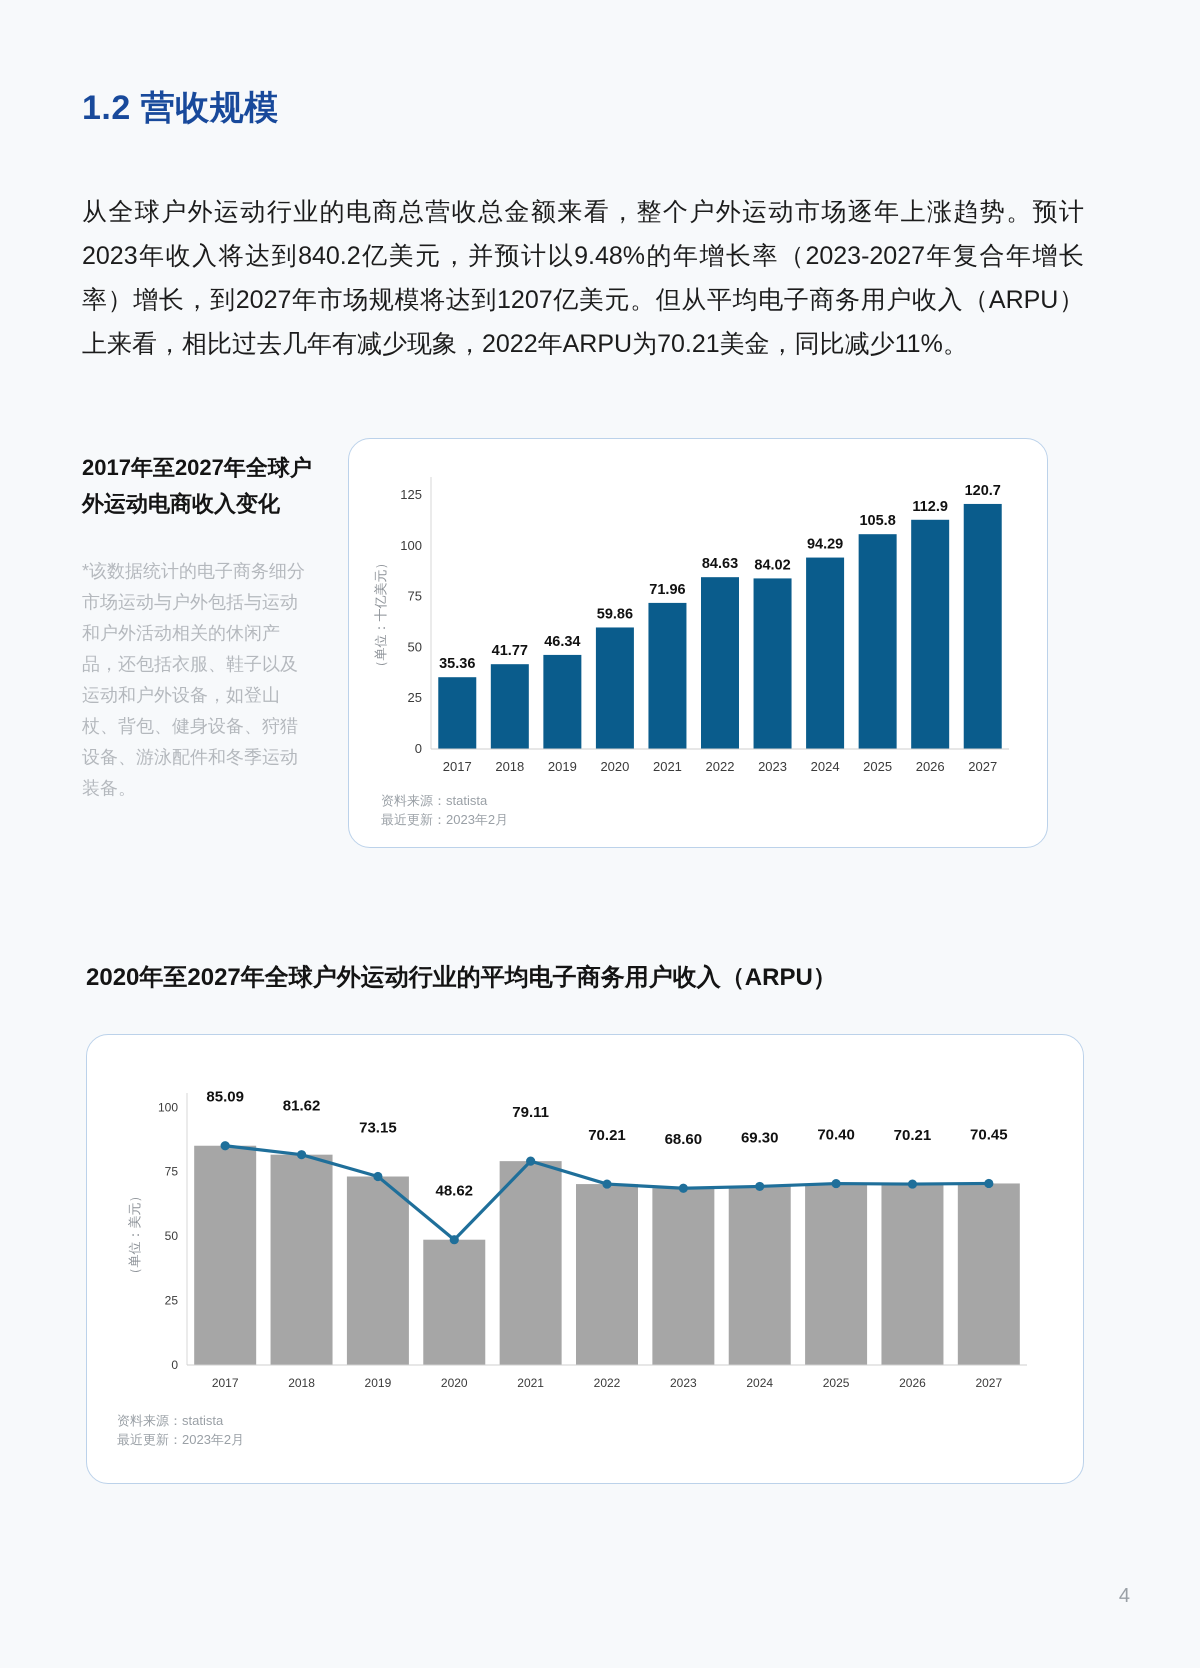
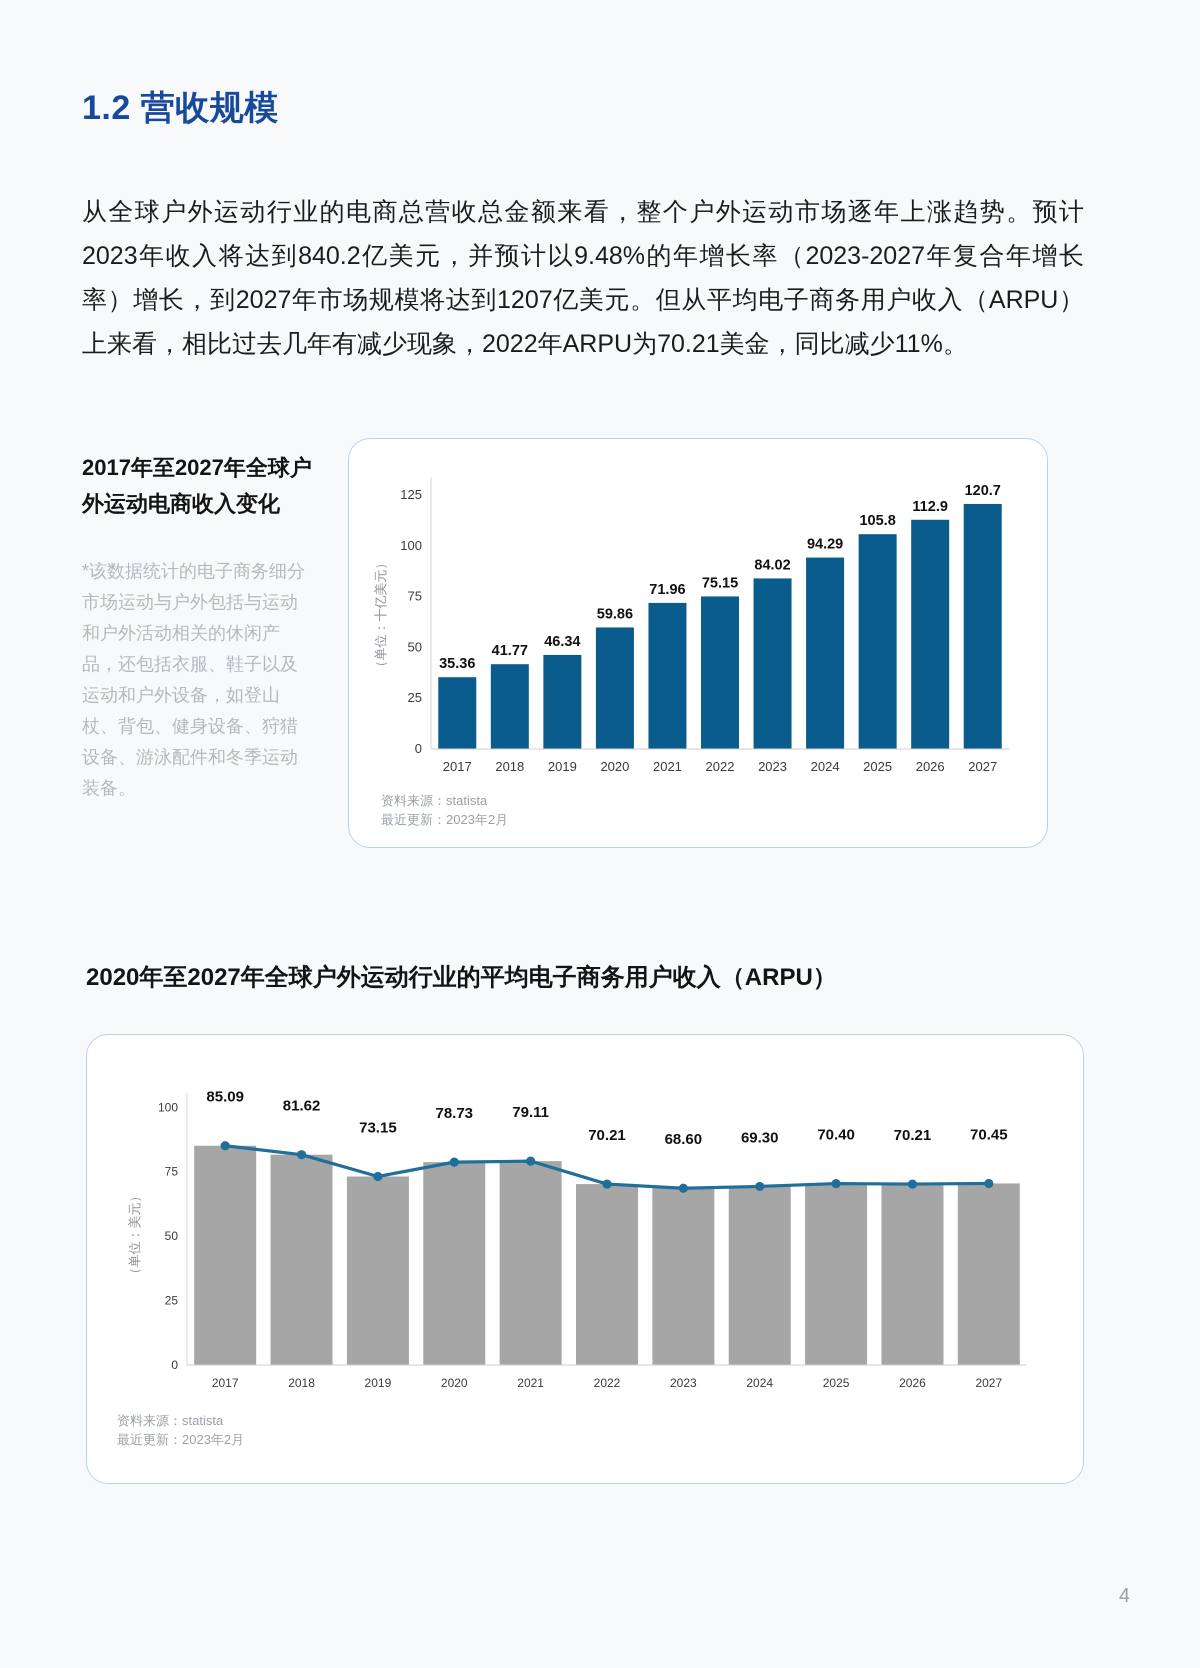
2017年至2027年全球户外运动电商收入变化/2022: 84.63 -> 75.15
2020年至2027年全球户外运动行业的平均电子商务用户收入（ARPU）/2020: 48.62 -> 78.73
